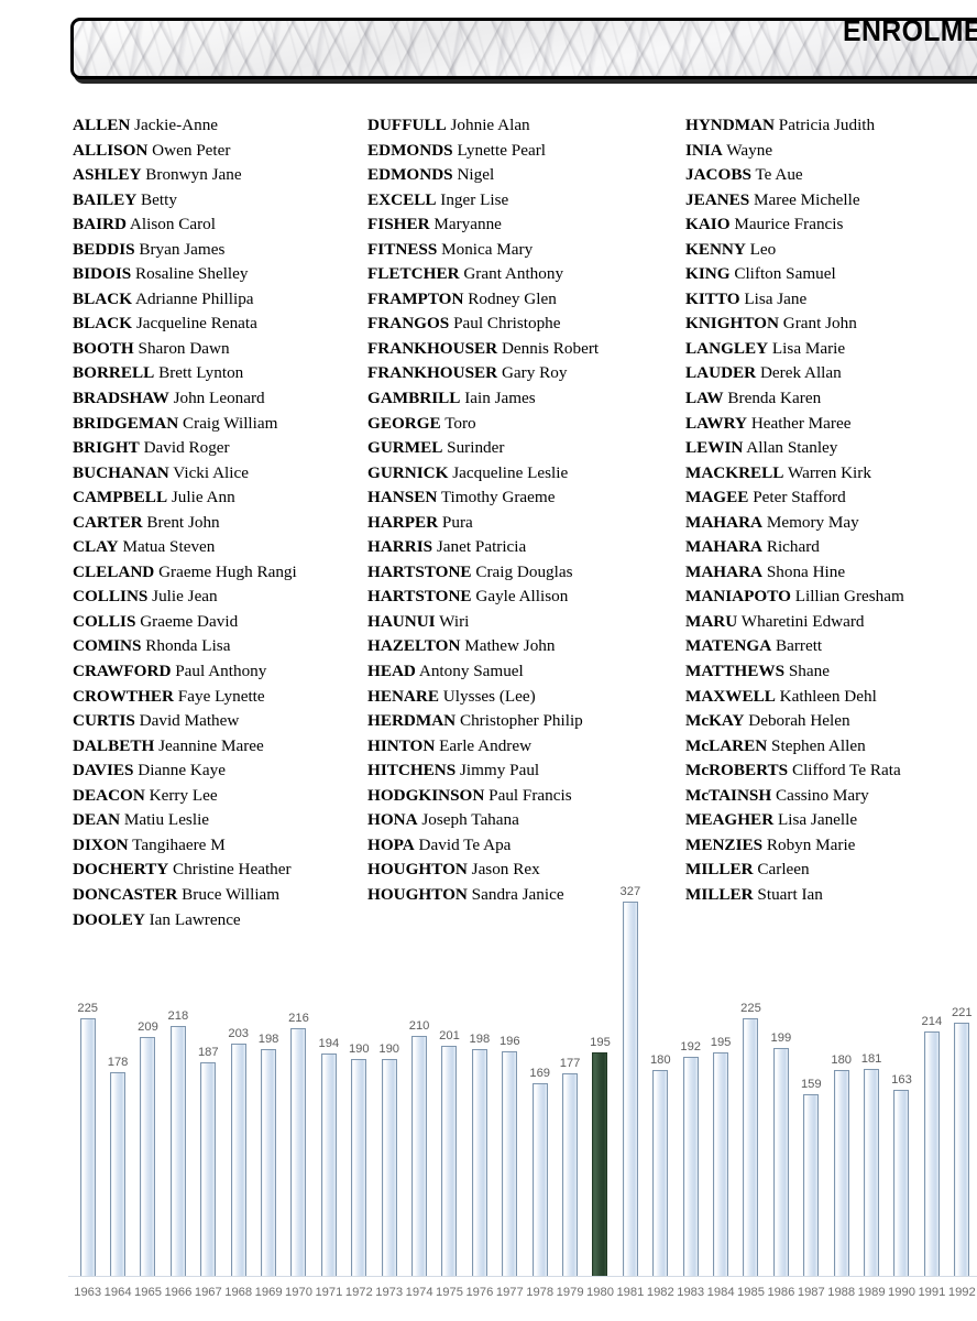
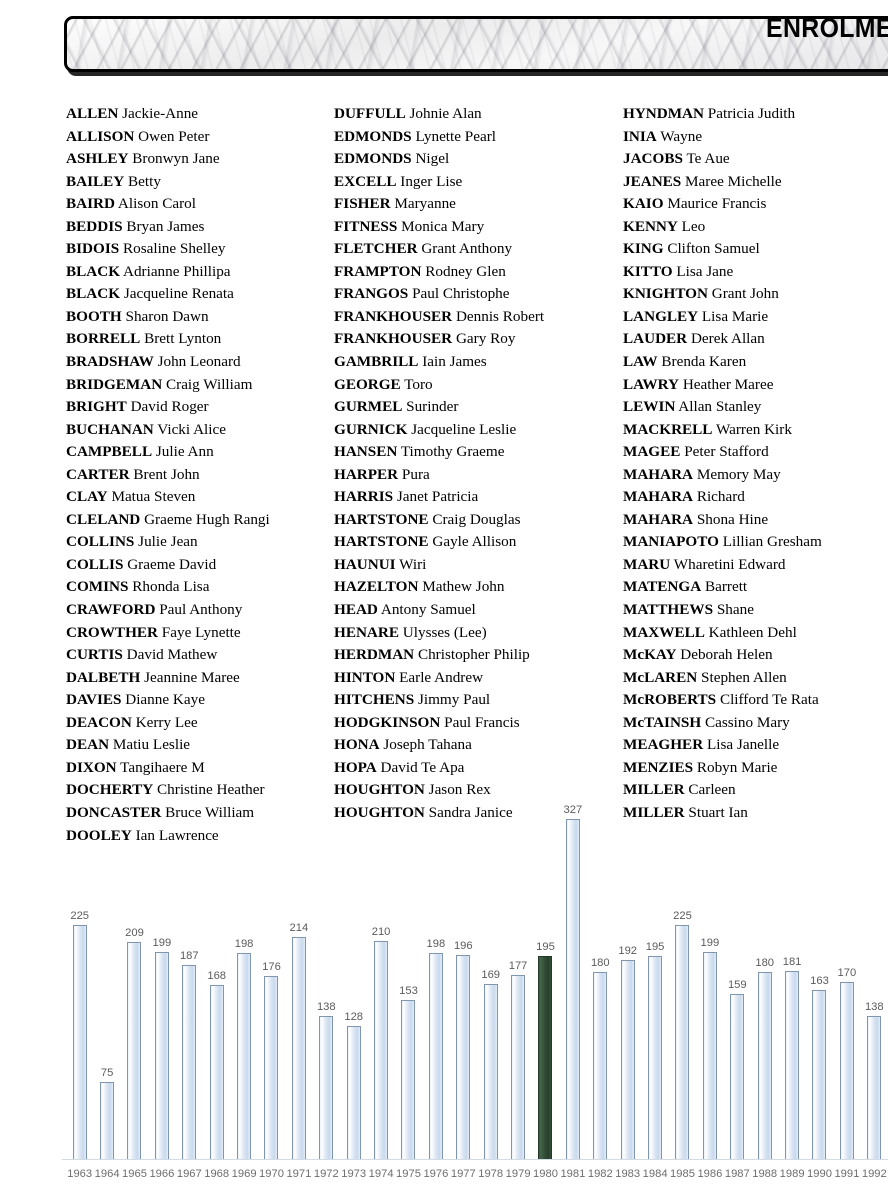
1964: 178 -> 75
1966: 218 -> 199
1968: 203 -> 168
1970: 216 -> 176
1971: 194 -> 214
1972: 190 -> 138
1973: 190 -> 128
1975: 201 -> 153
1991: 214 -> 170
1992: 221 -> 138
